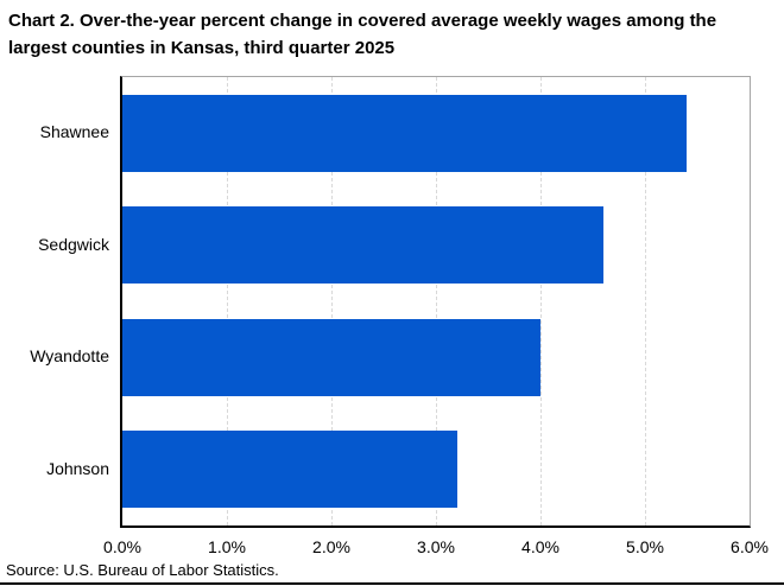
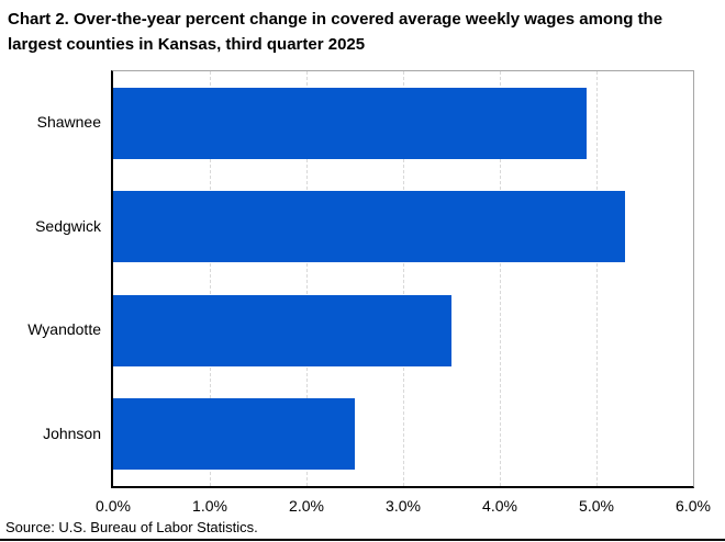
Shawnee: 5.4% -> 4.9%
Sedgwick: 4.6% -> 5.3%
Wyandotte: 4.0% -> 3.5%
Johnson: 3.2% -> 2.5%
